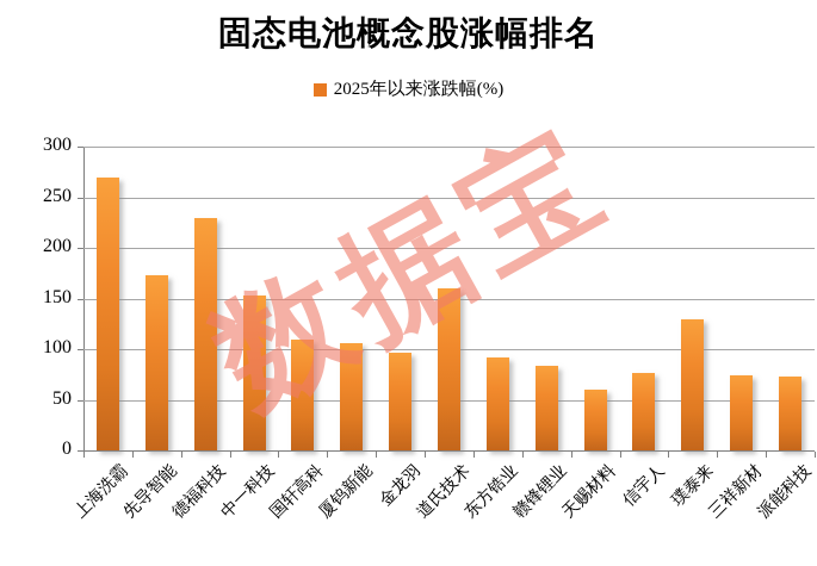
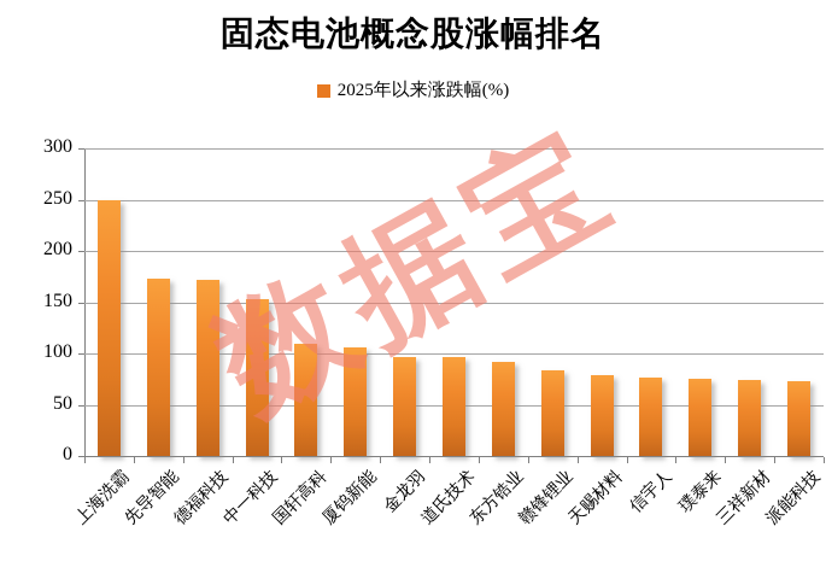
上海洗霸: 270 -> 250
德福科技: 230 -> 170
道氏技术: 160 -> 100
天赐材料: 60 -> 80
璞泰来: 130 -> 80
